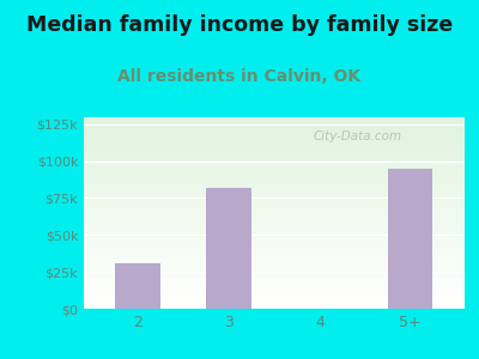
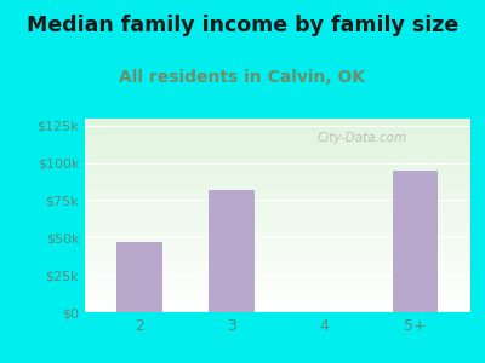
2: $31k -> $47k
